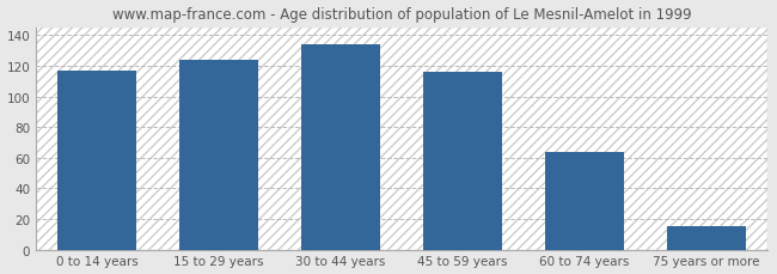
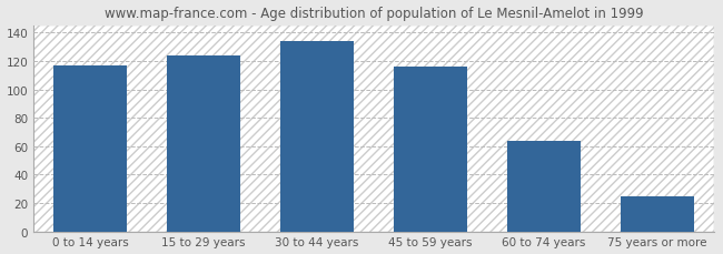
75 years or more: 15 -> 25
